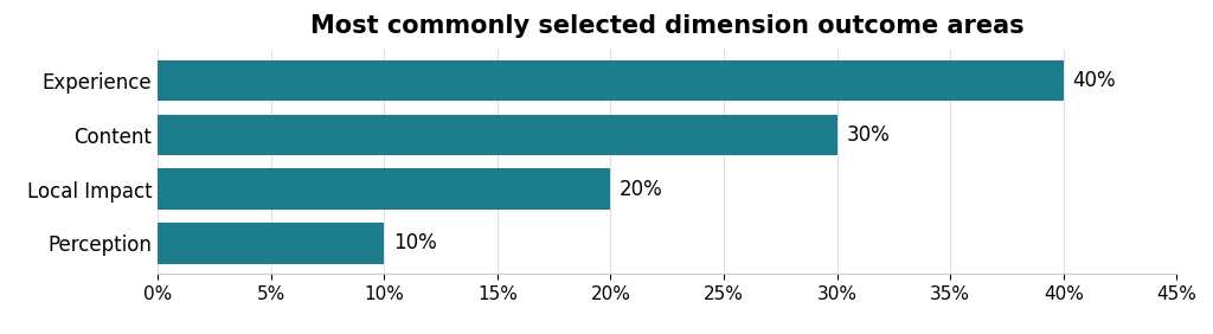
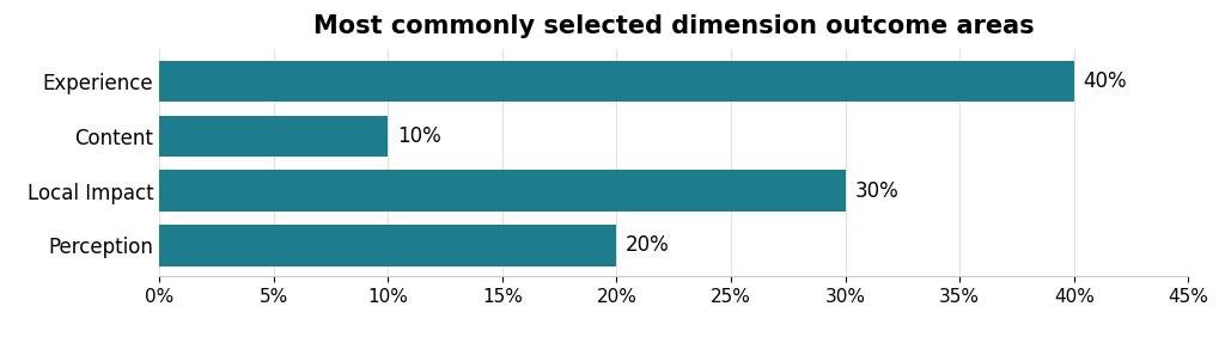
Content: 30% -> 10%
Local Impact: 20% -> 30%
Perception: 10% -> 20%
